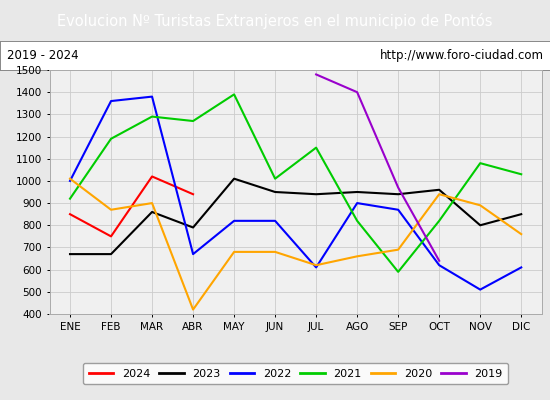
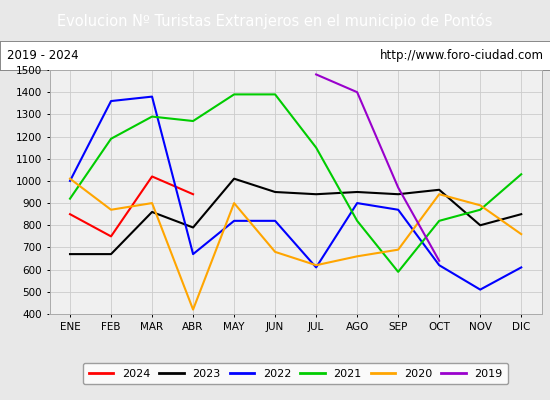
2020/MAY: 680 -> 900
2021/JUN: 1010 -> 1390
2021/NOV: 1080 -> 870
